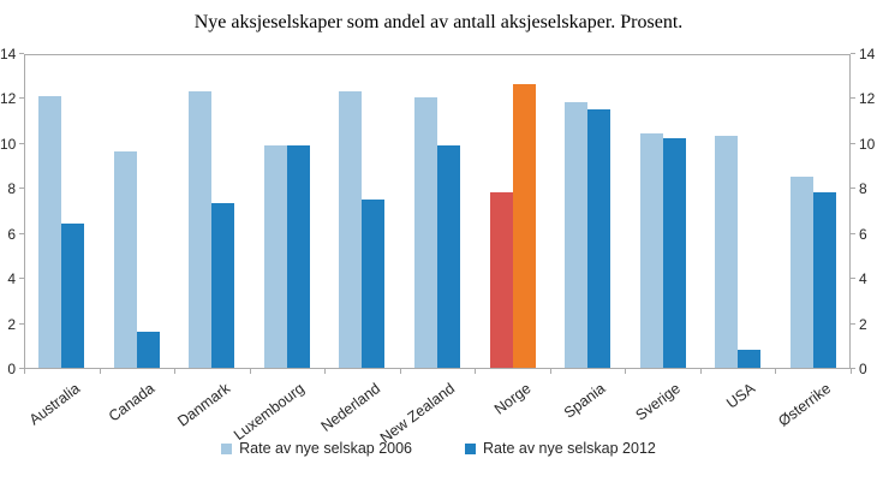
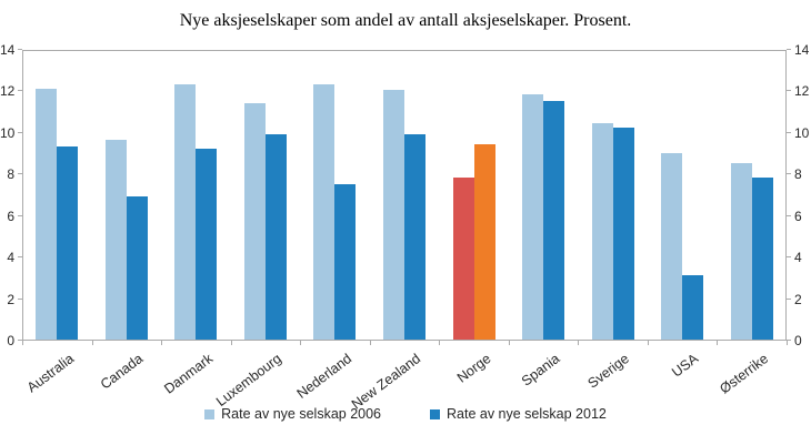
Rate av nye selskap 2012/Australia: 6.4 -> 9.3
Rate av nye selskap 2012/Canada: 1.6 -> 6.9
Rate av nye selskap 2012/Danmark: 7.3 -> 9.2
Rate av nye selskap 2006/Luxembourg: 9.9 -> 11.4
Rate av nye selskap 2012/Norge: 12.6 -> 9.4
Rate av nye selskap 2006/USA: 10.3 -> 9.0
Rate av nye selskap 2012/USA: 0.8 -> 3.1
